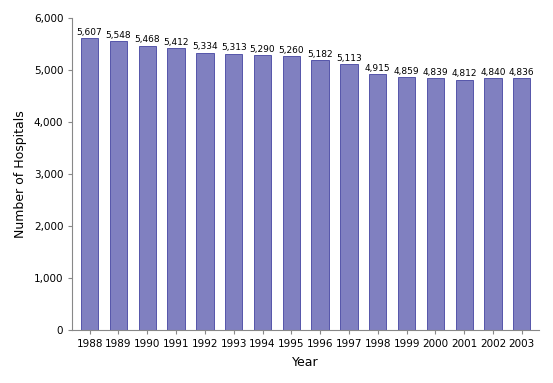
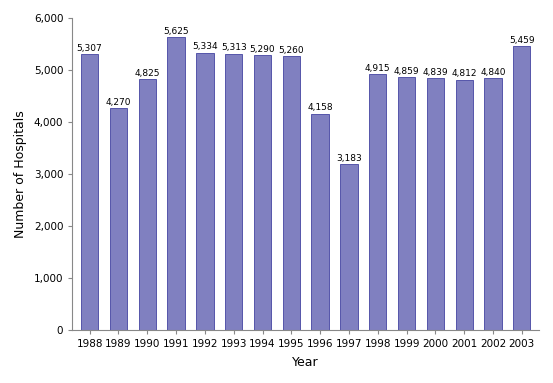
1988: 5,607 -> 5,307
1989: 5,548 -> 4,270
1990: 5,468 -> 4,825
1991: 5,412 -> 5,625
1996: 5,182 -> 4,158
1997: 5,113 -> 3,183
2003: 4,836 -> 5,459
